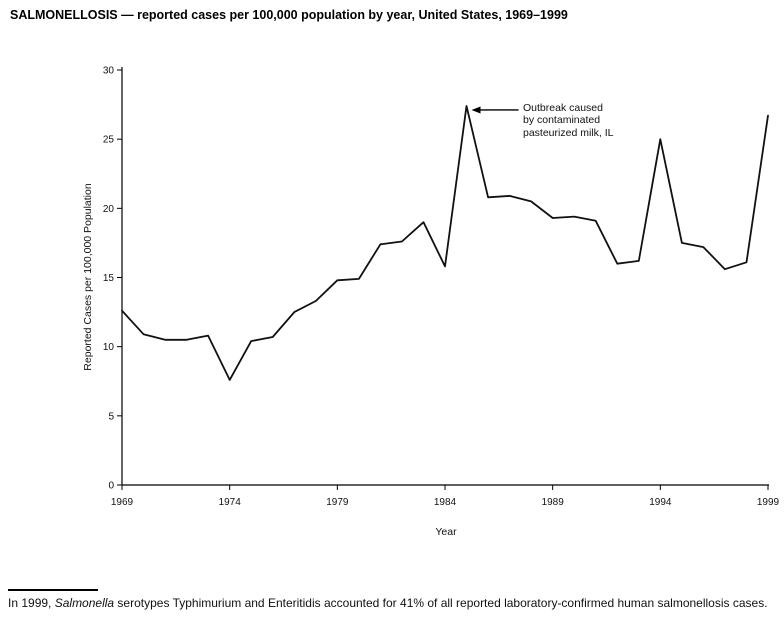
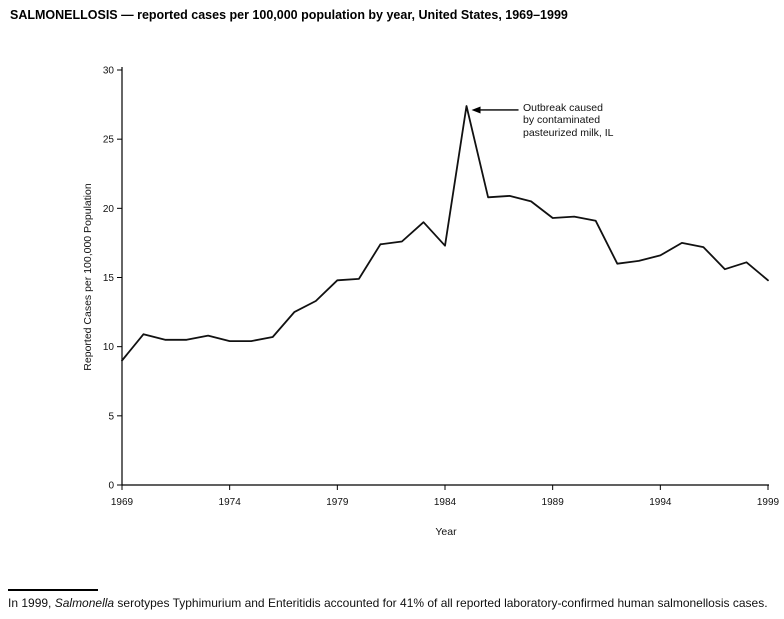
1969: 12.6 -> 9.0
1974: 7.6 -> 10.4
1984: 15.8 -> 17.3
1994: 25.0 -> 16.6
1999: 26.7 -> 14.8
